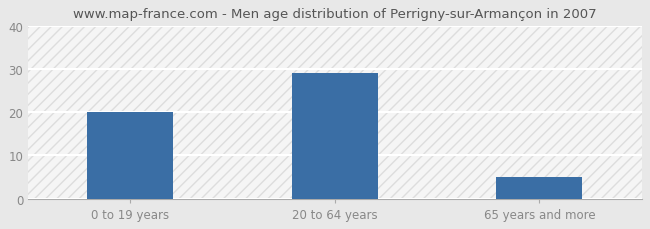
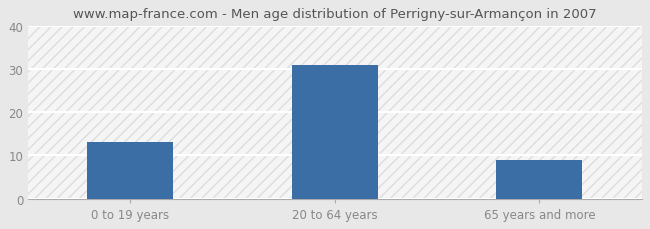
0 to 19 years: 20 -> 13
20 to 64 years: 29 -> 31
65 years and more: 5 -> 9
